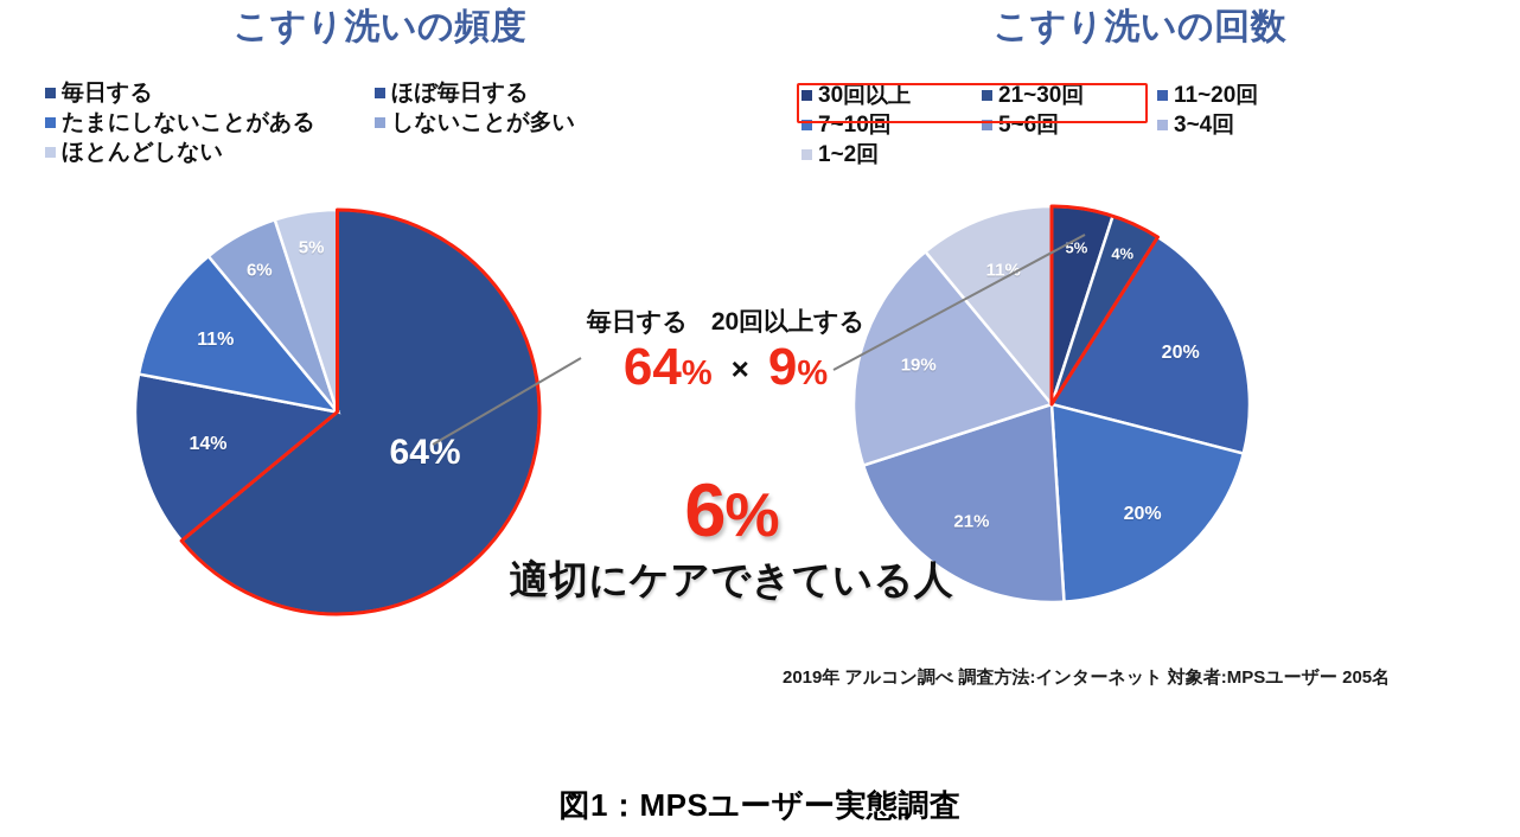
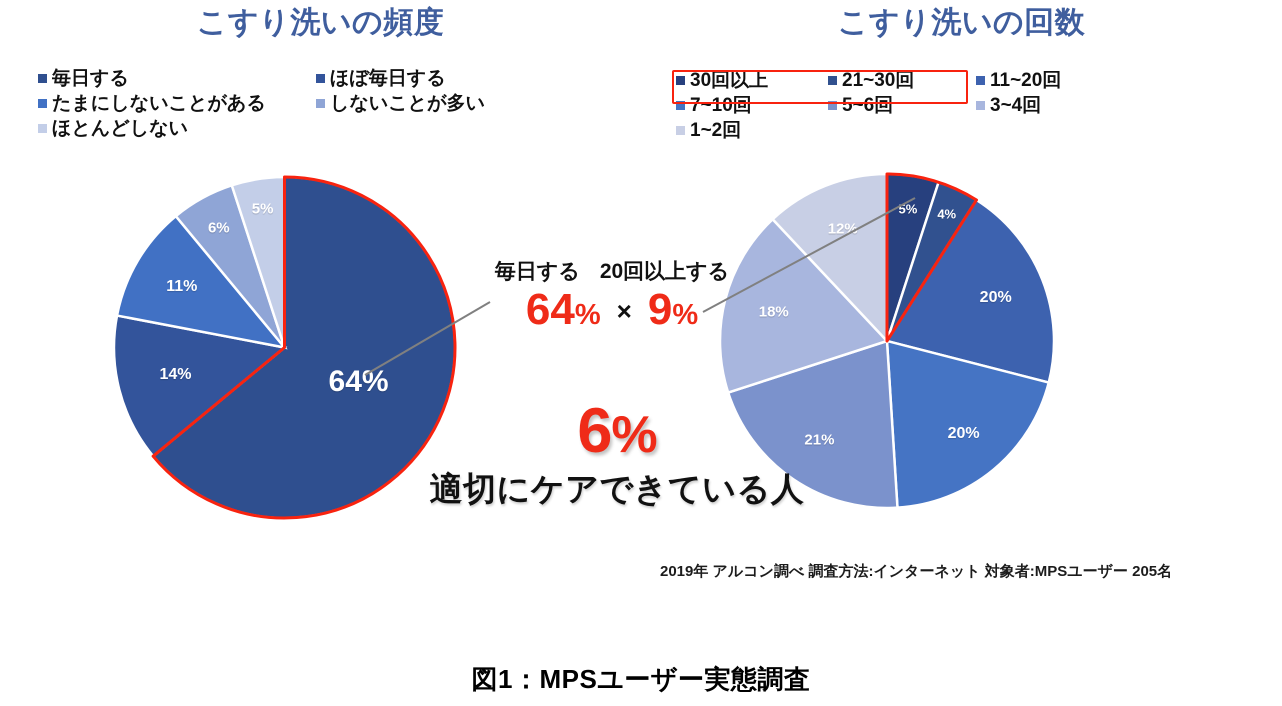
こすり洗いの回数/3~4回: 19% -> 18%
こすり洗いの回数/1~2回: 11% -> 12%
